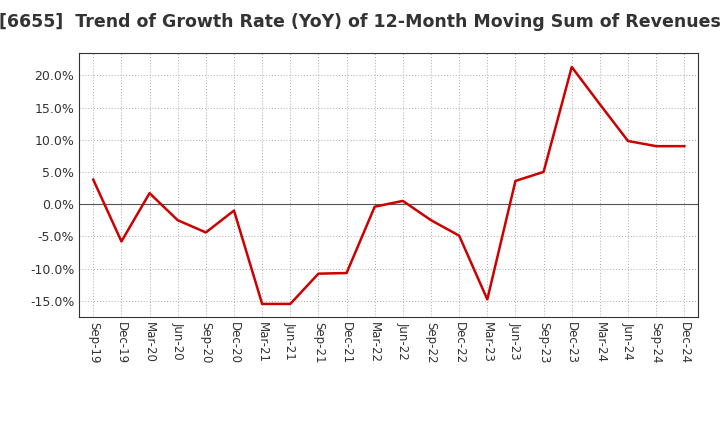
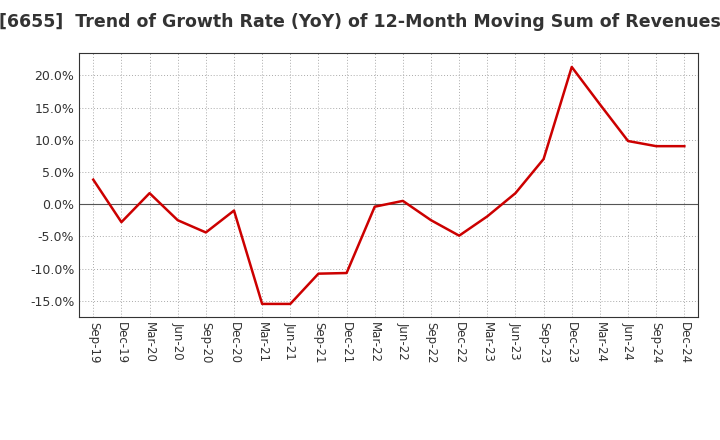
Dec-19: -5.8% -> -2.8%
Mar-23: -14.8% -> -1.9%
Jun-23: 3.6% -> 1.7%
Sep-23: 5.0% -> 7.0%
